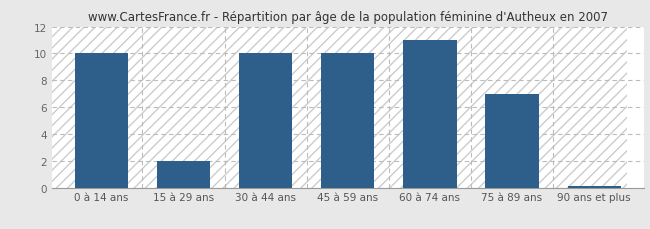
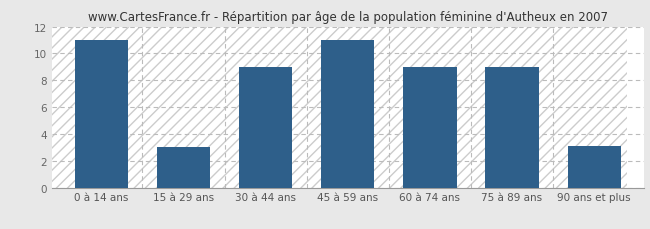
0 à 14 ans: 10.0 -> 11.0
15 à 29 ans: 2.0 -> 3.0
30 à 44 ans: 10.0 -> 9.0
45 à 59 ans: 10.0 -> 11.0
60 à 74 ans: 11.0 -> 9.0
75 à 89 ans: 7.0 -> 9.0
90 ans et plus: 0.1 -> 3.1
